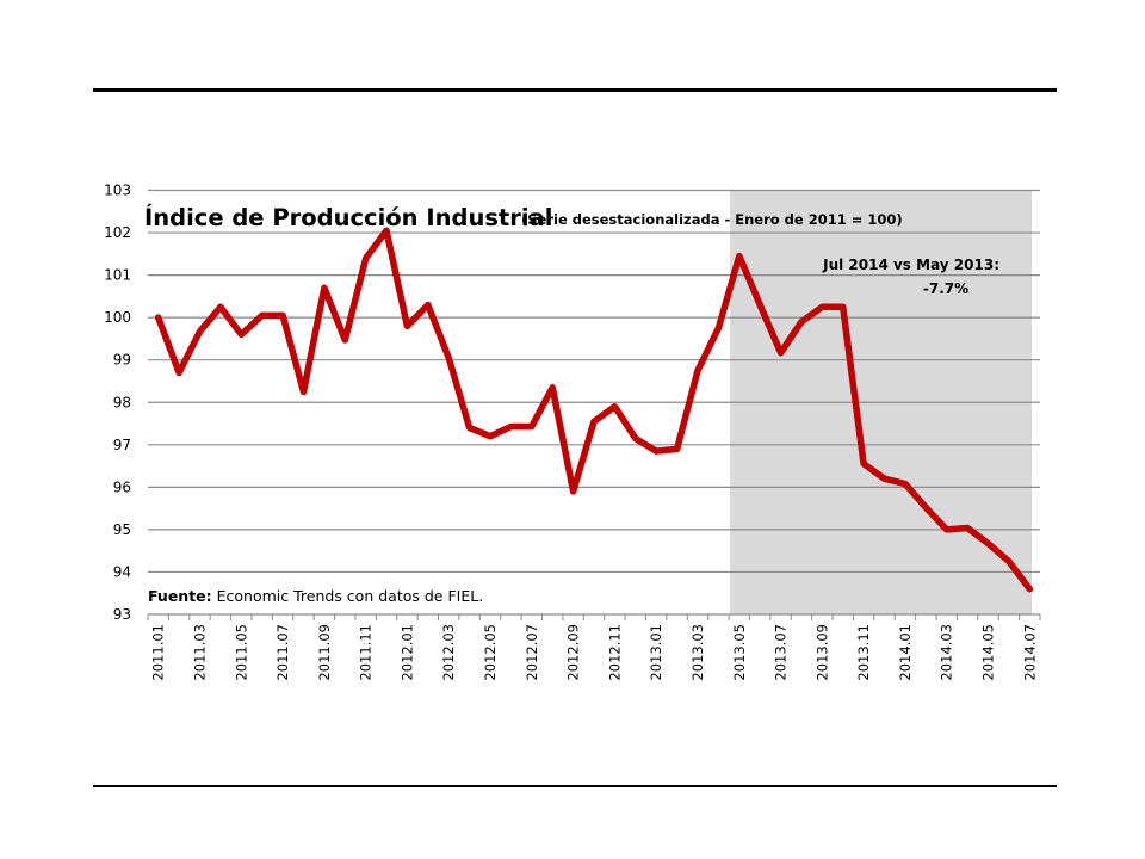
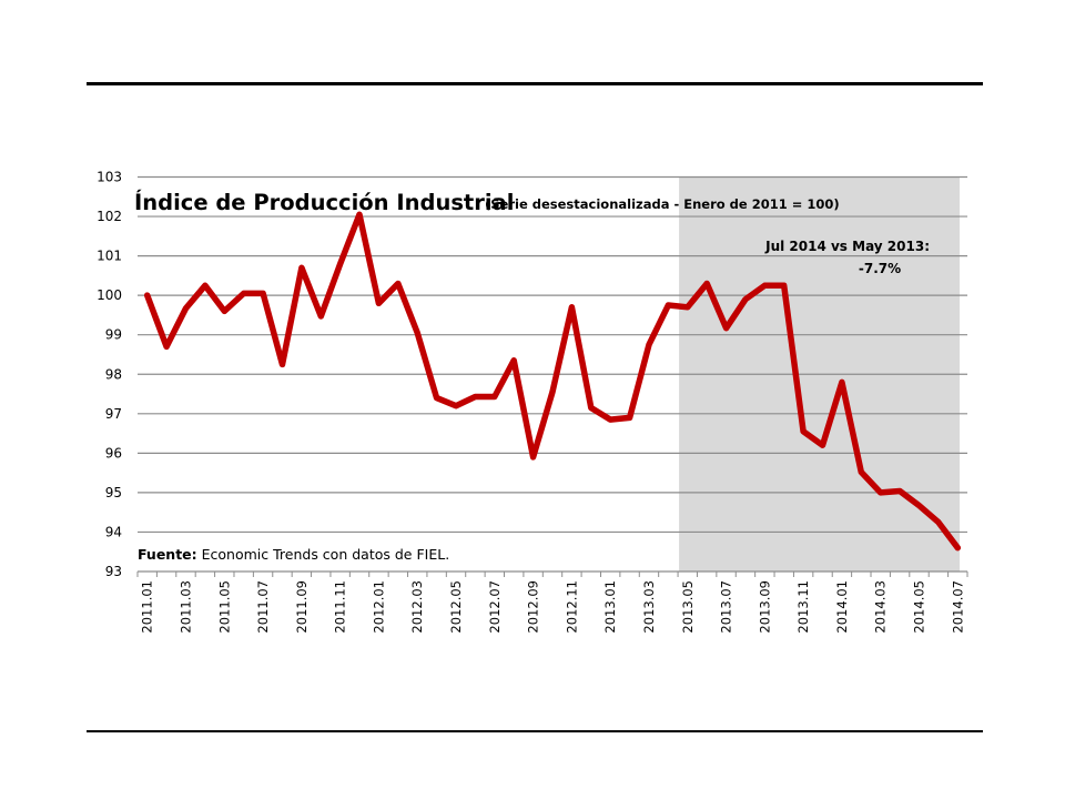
2011.11: 101.4 -> 100.8
2012.11: 97.9 -> 99.7
2013.05: 101.5 -> 99.7
2014.01: 96.1 -> 97.8
